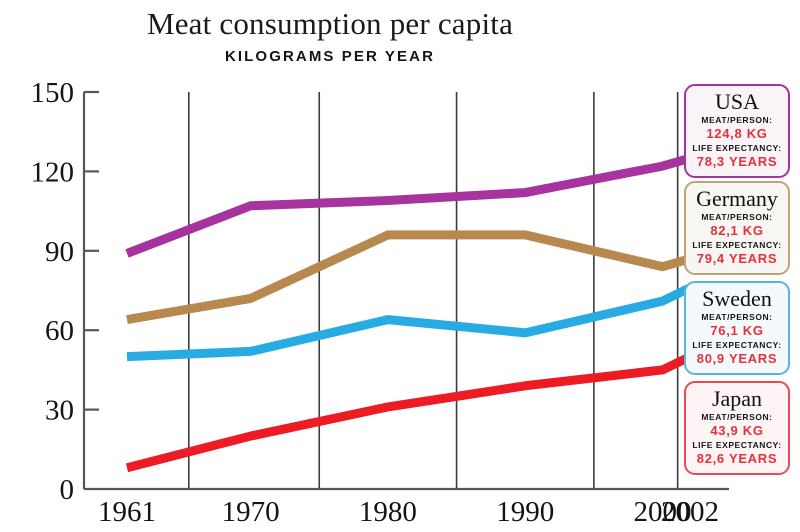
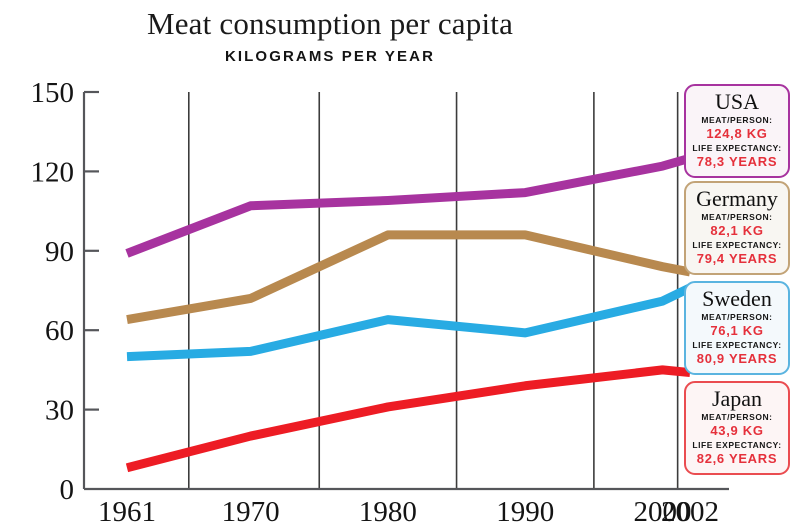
Germany/2002: 87 -> 82
Japan/2002: 50 -> 44
